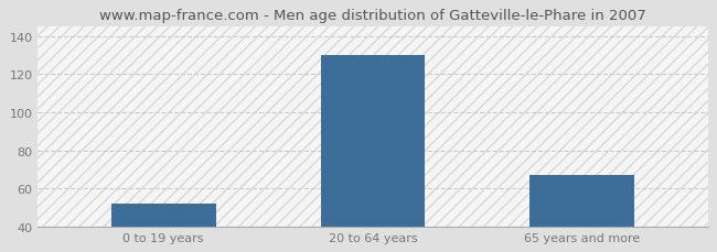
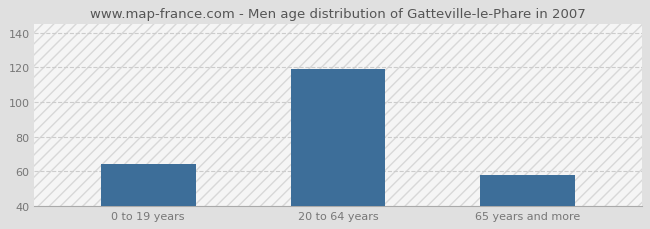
0 to 19 years: 52 -> 64
20 to 64 years: 130 -> 119
65 years and more: 67 -> 58
